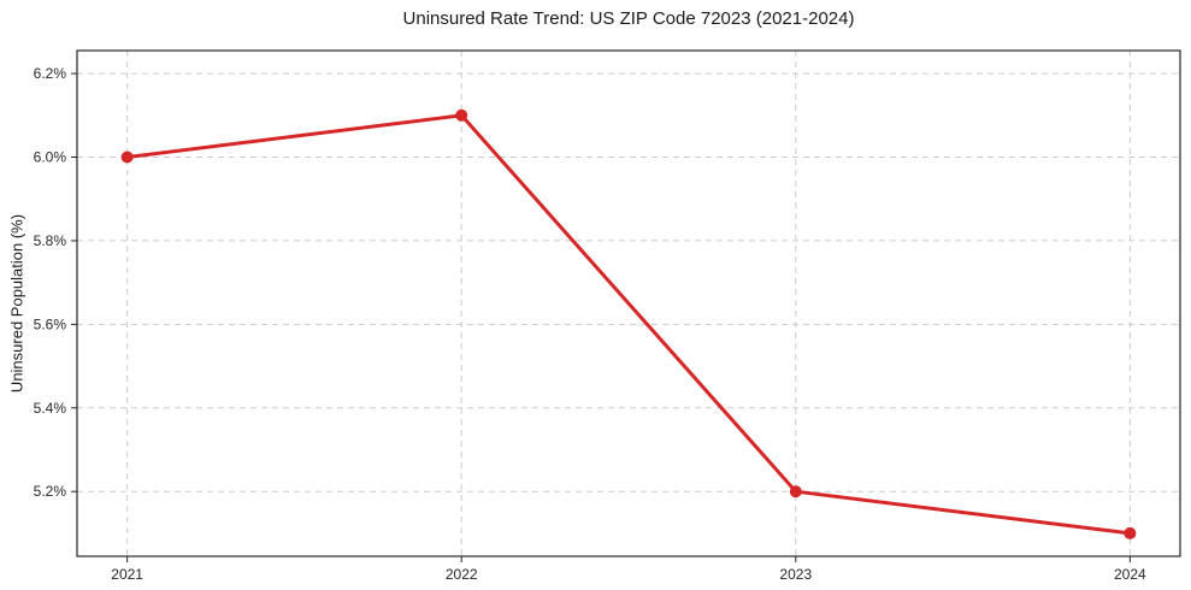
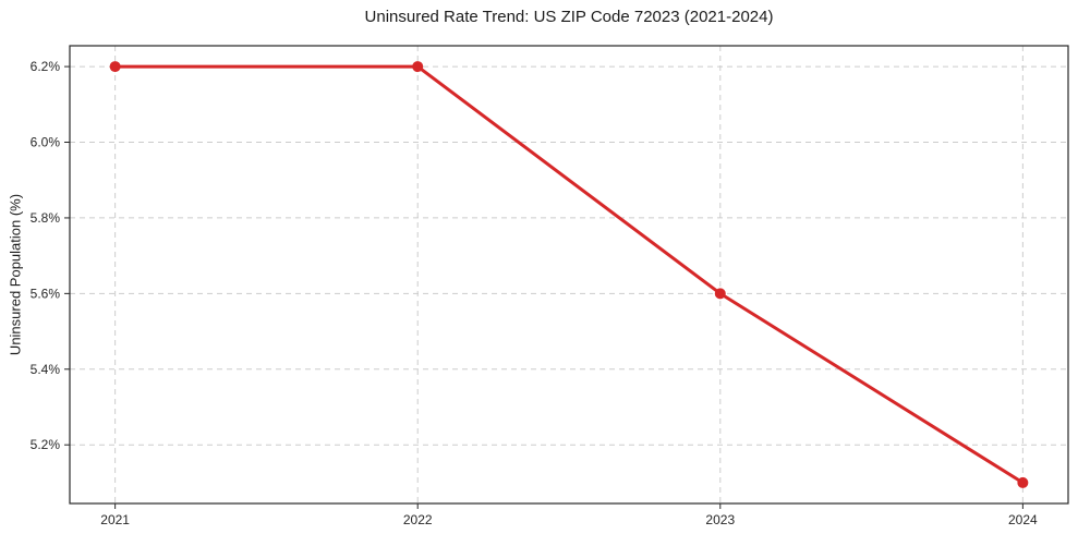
2021: 6.0% -> 6.2%
2022: 6.1% -> 6.2%
2023: 5.2% -> 5.6%
